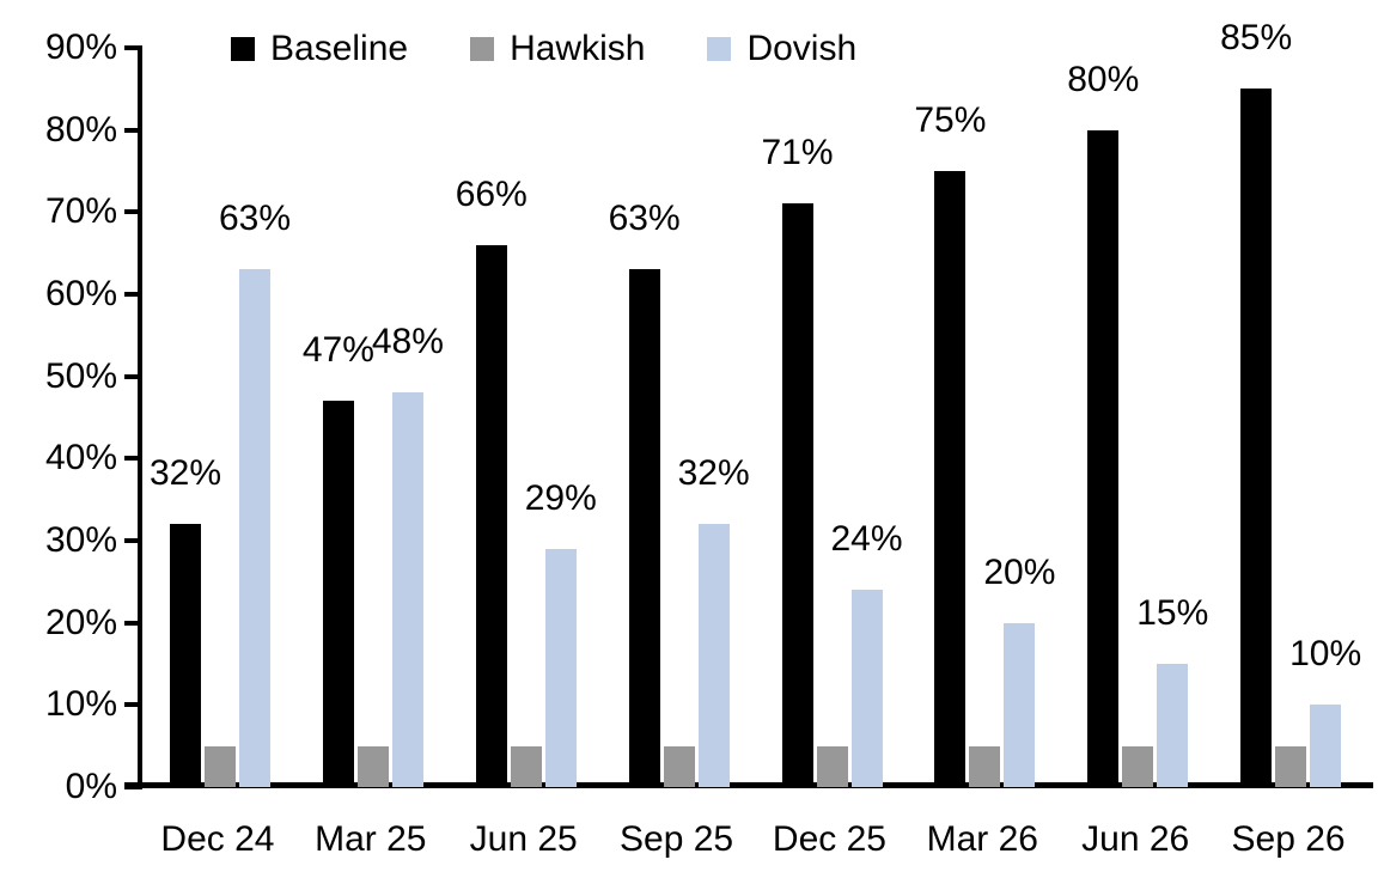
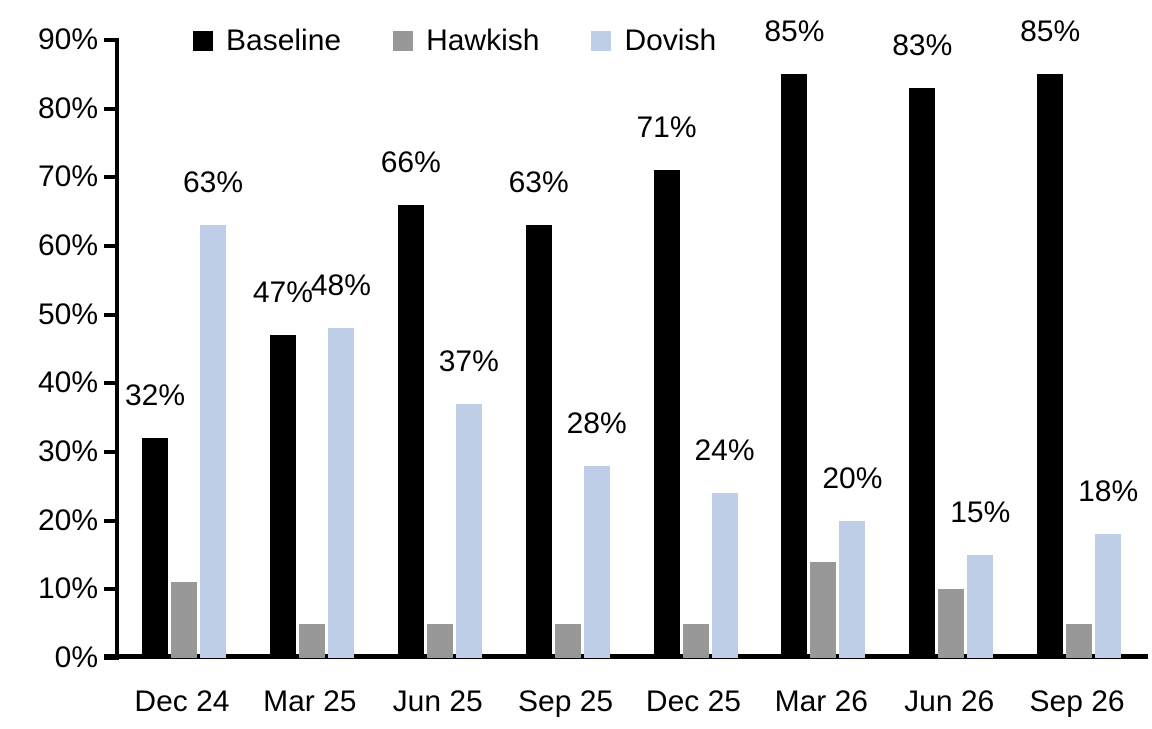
Hawkish/Dec 24: 5% -> 11%
Dovish/Jun 25: 29% -> 37%
Dovish/Sep 25: 32% -> 28%
Baseline/Mar 26: 75% -> 85%
Hawkish/Mar 26: 5% -> 14%
Baseline/Jun 26: 80% -> 83%
Hawkish/Jun 26: 5% -> 10%
Dovish/Sep 26: 10% -> 18%
